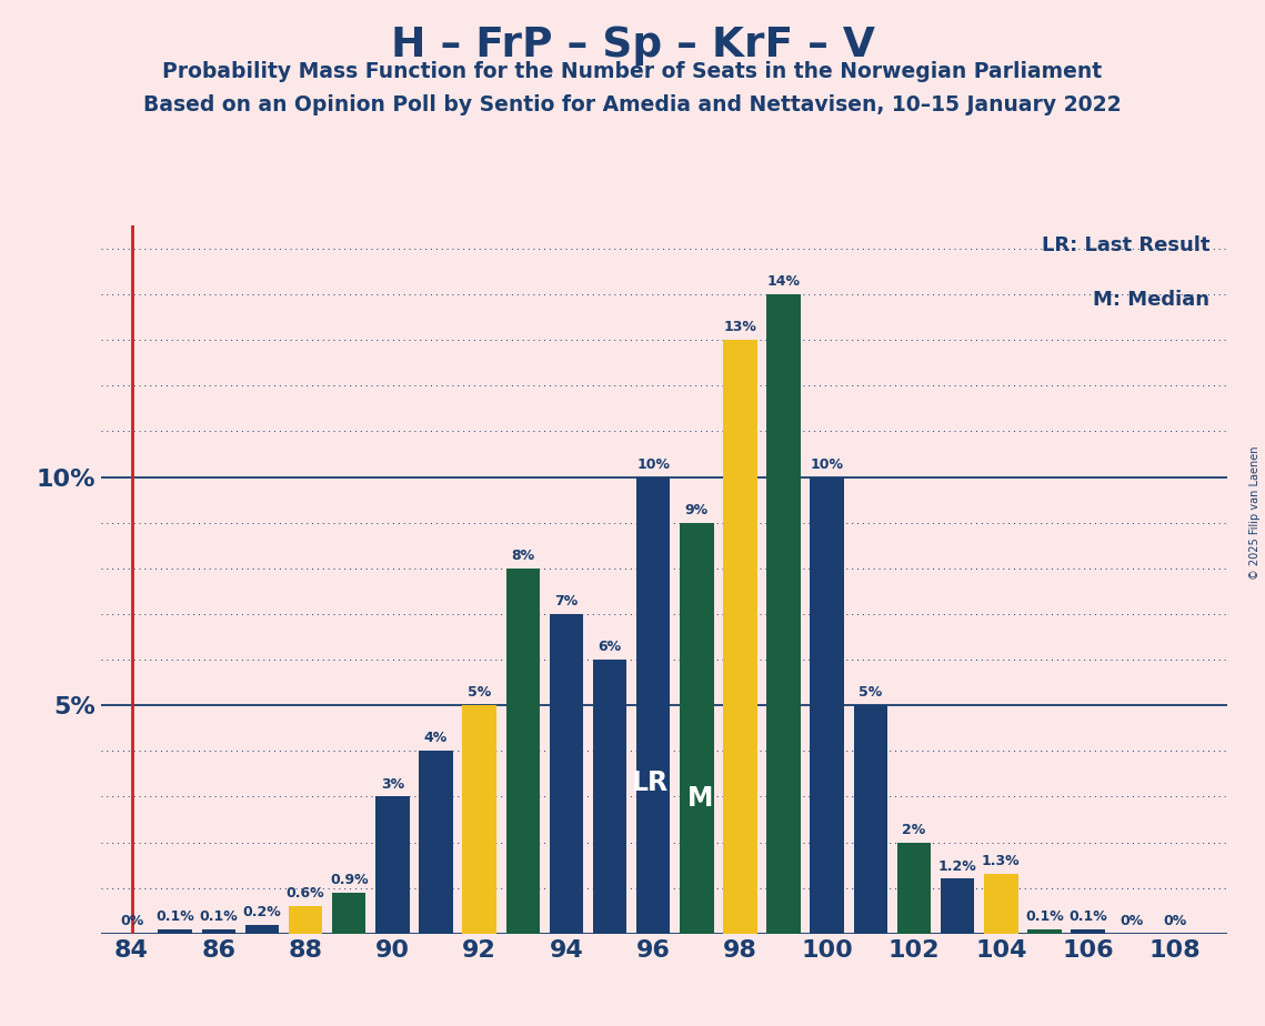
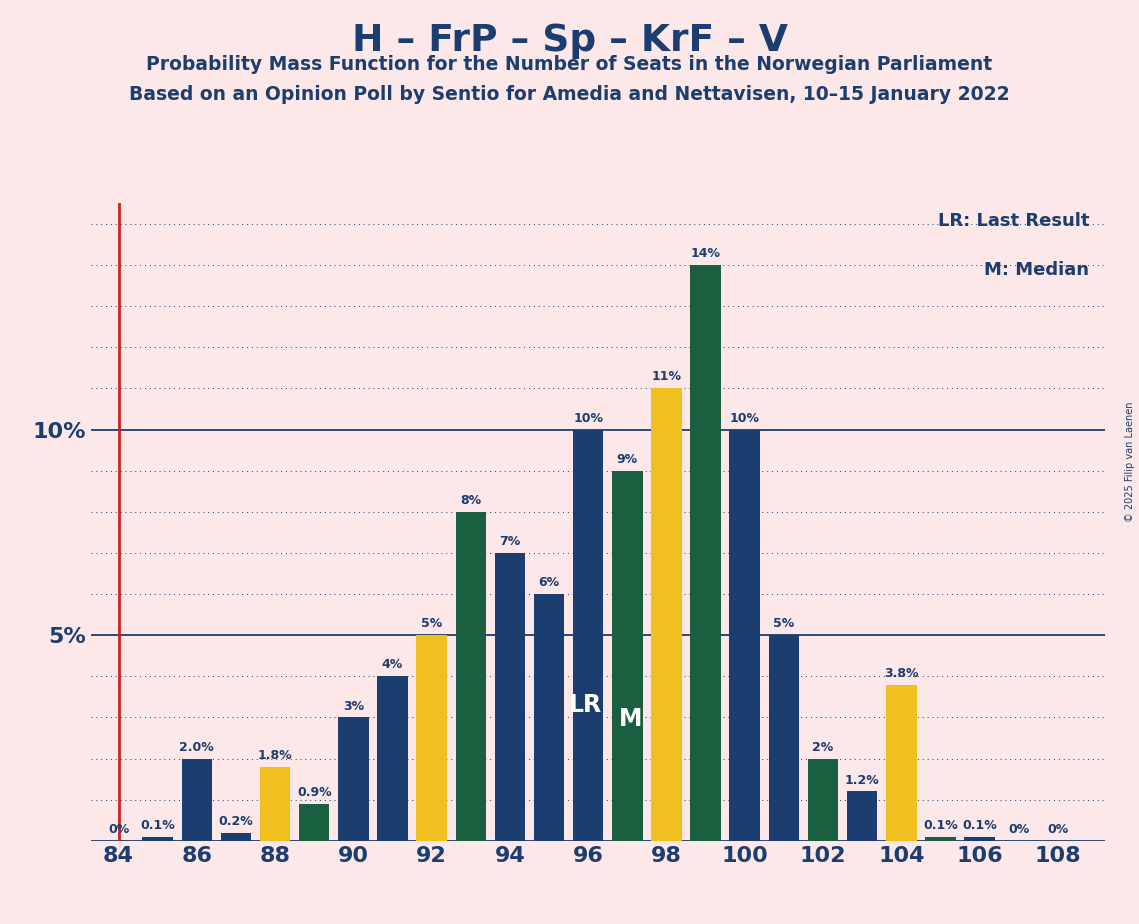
86: 0.1% -> 2.0%
88: 0.6% -> 1.8%
98: 13% -> 11%
104: 1.3% -> 3.8%
